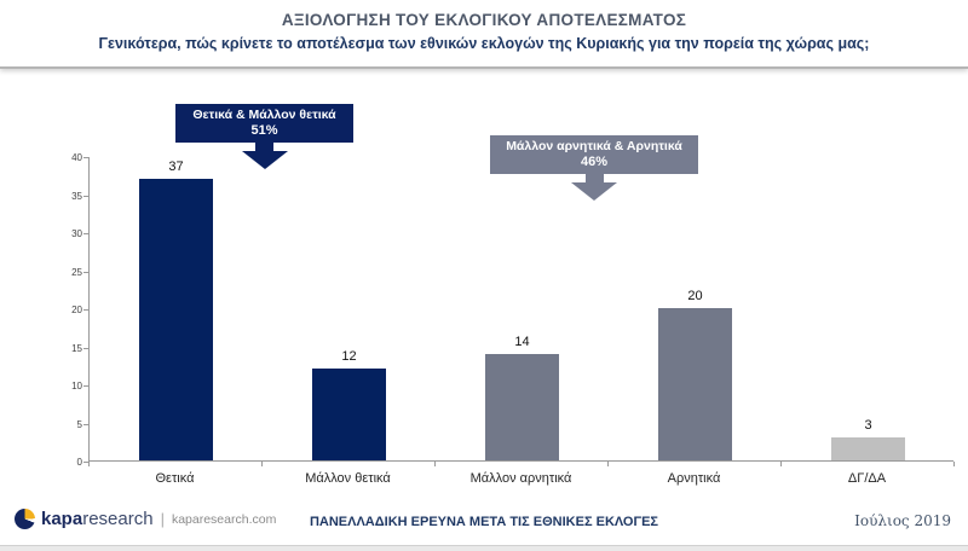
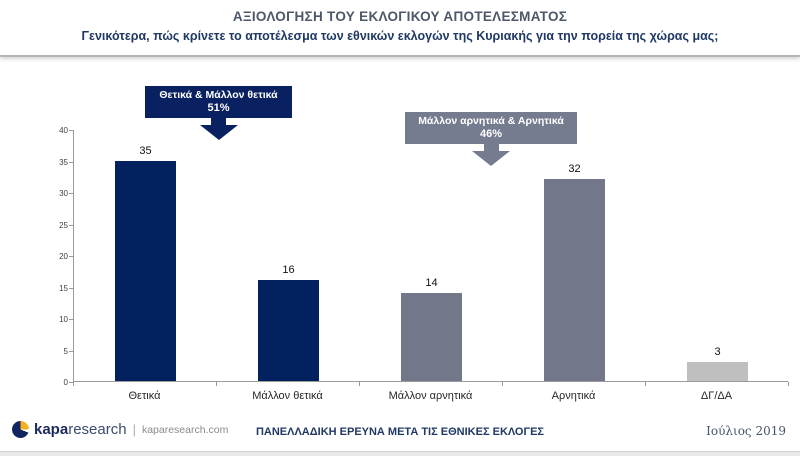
Θετικά: 37 -> 35
Μάλλον θετικά: 12 -> 16
Αρνητικά: 20 -> 32
